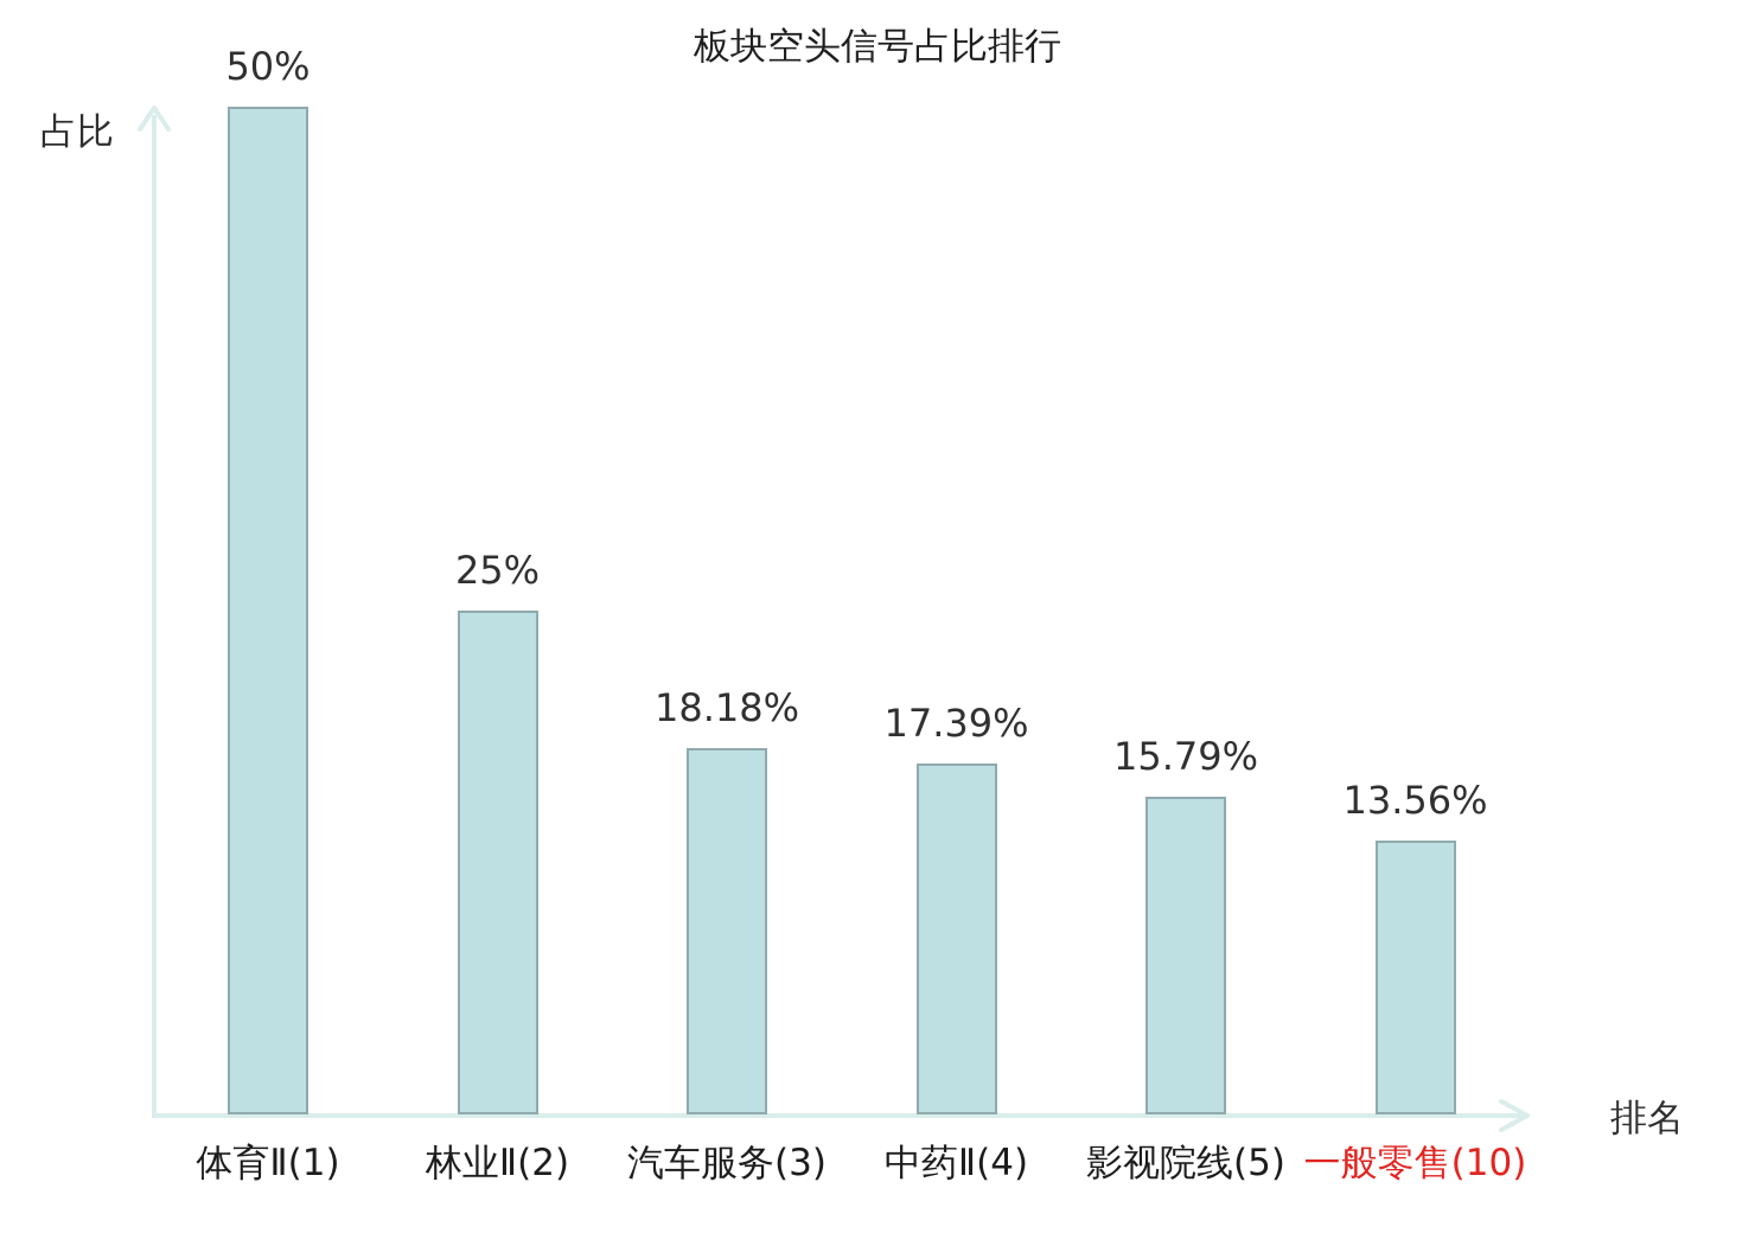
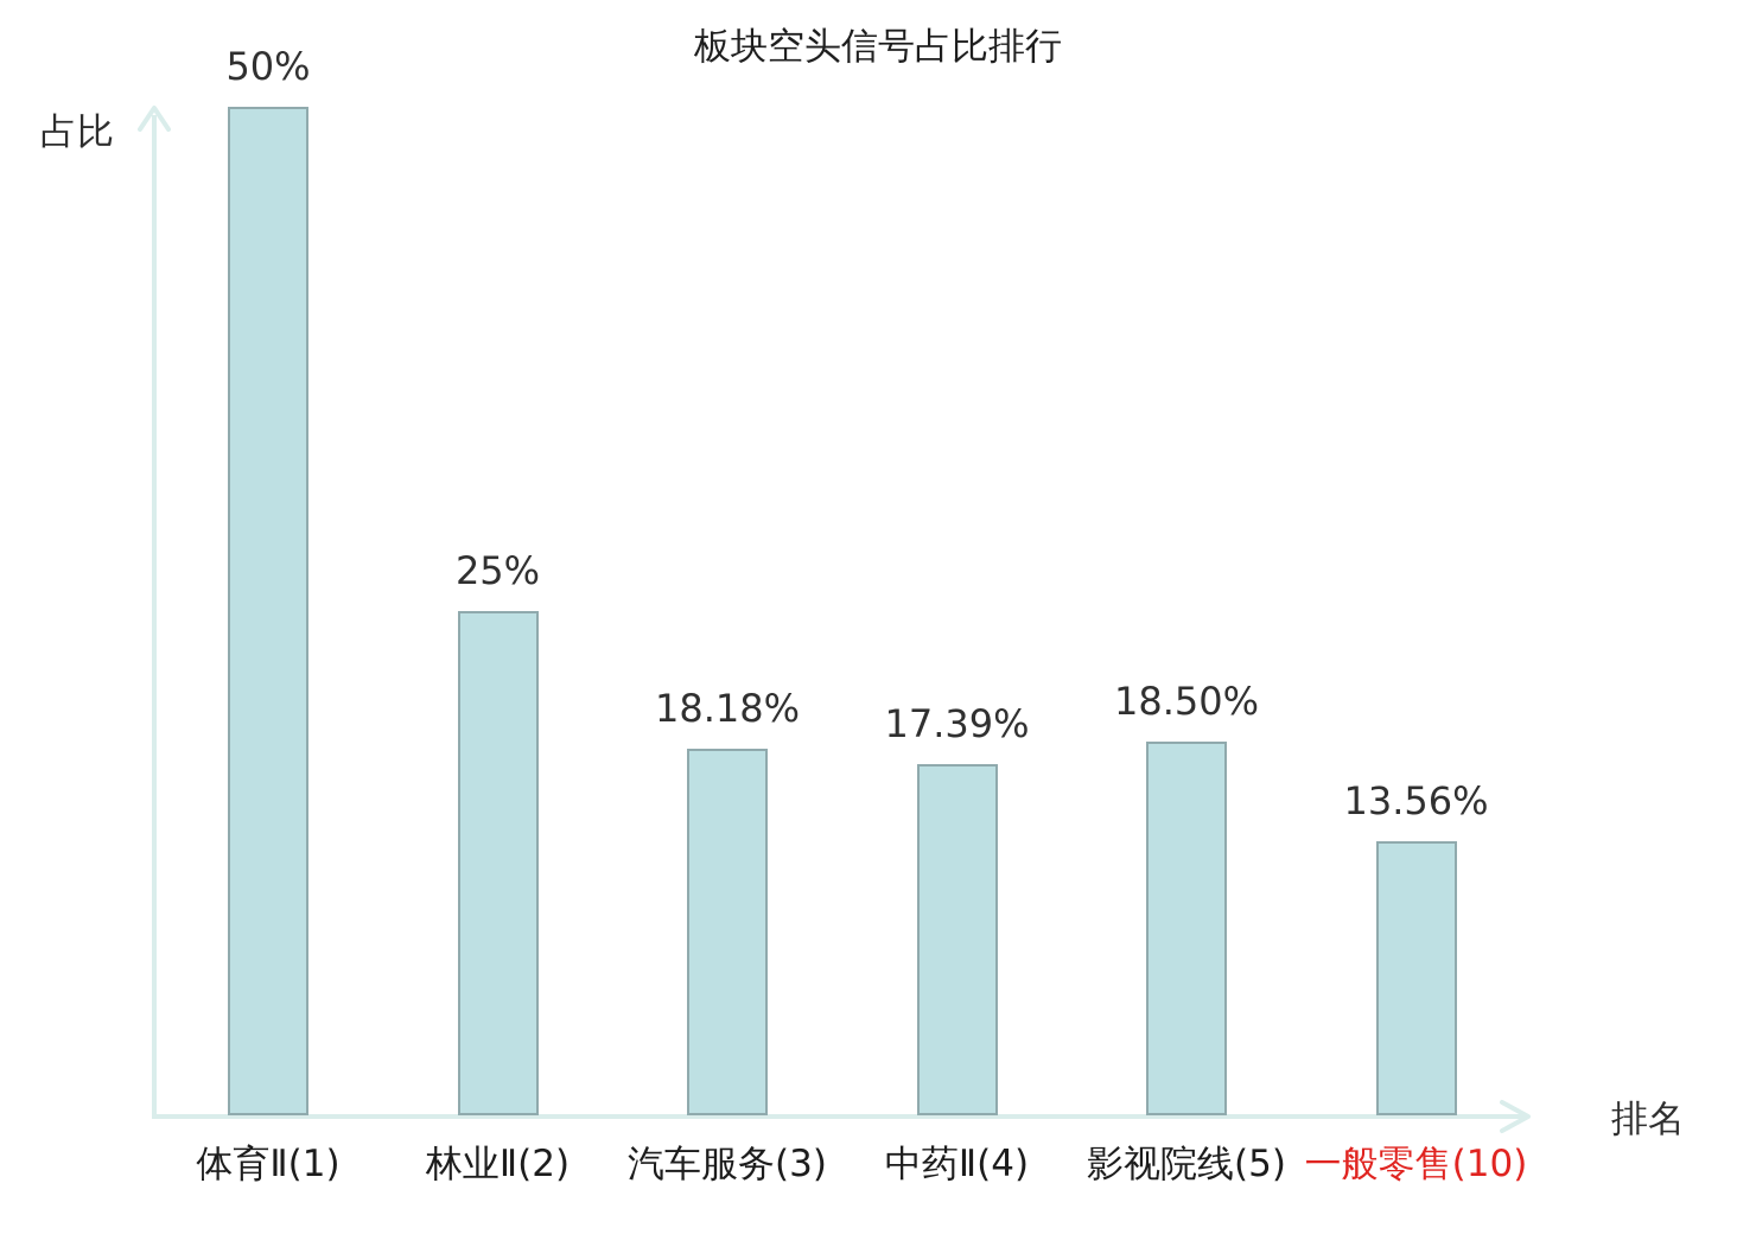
影视院线(5): 15.79% -> 18.50%
